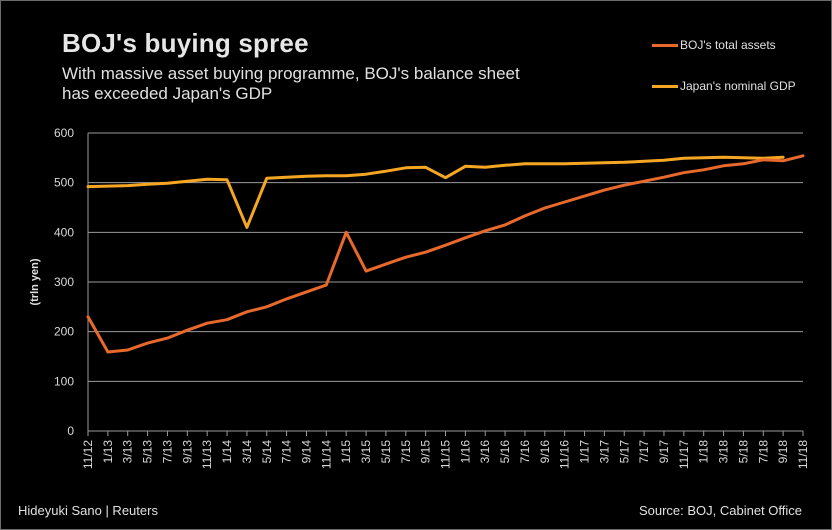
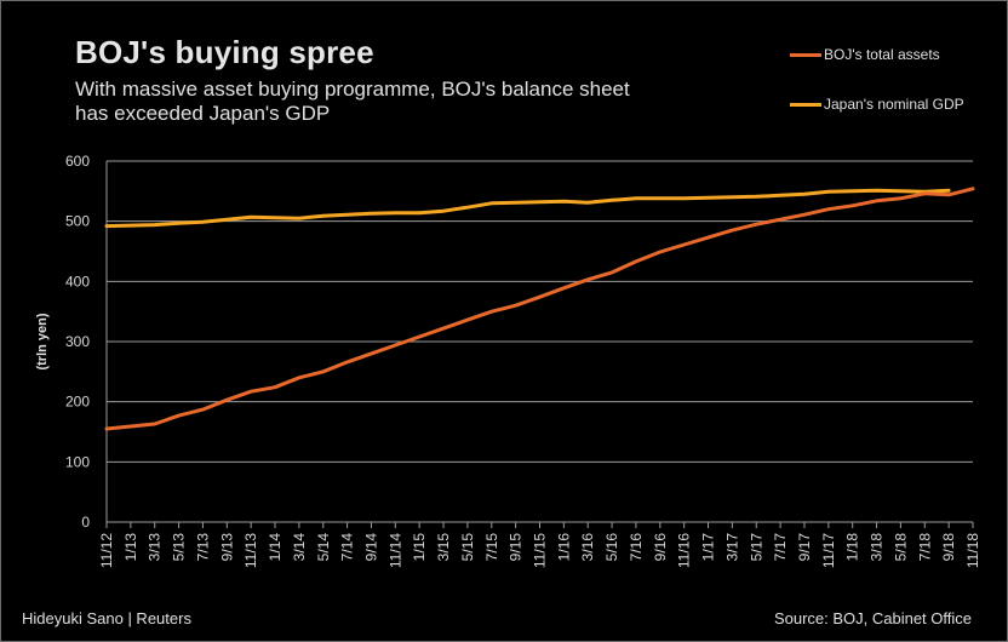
BOJ's total assets/11/12: 230 -> 160
Japan's nominal GDP/3/14: 410 -> 500
BOJ's total assets/1/15: 400 -> 310
Japan's nominal GDP/11/15: 510 -> 530
